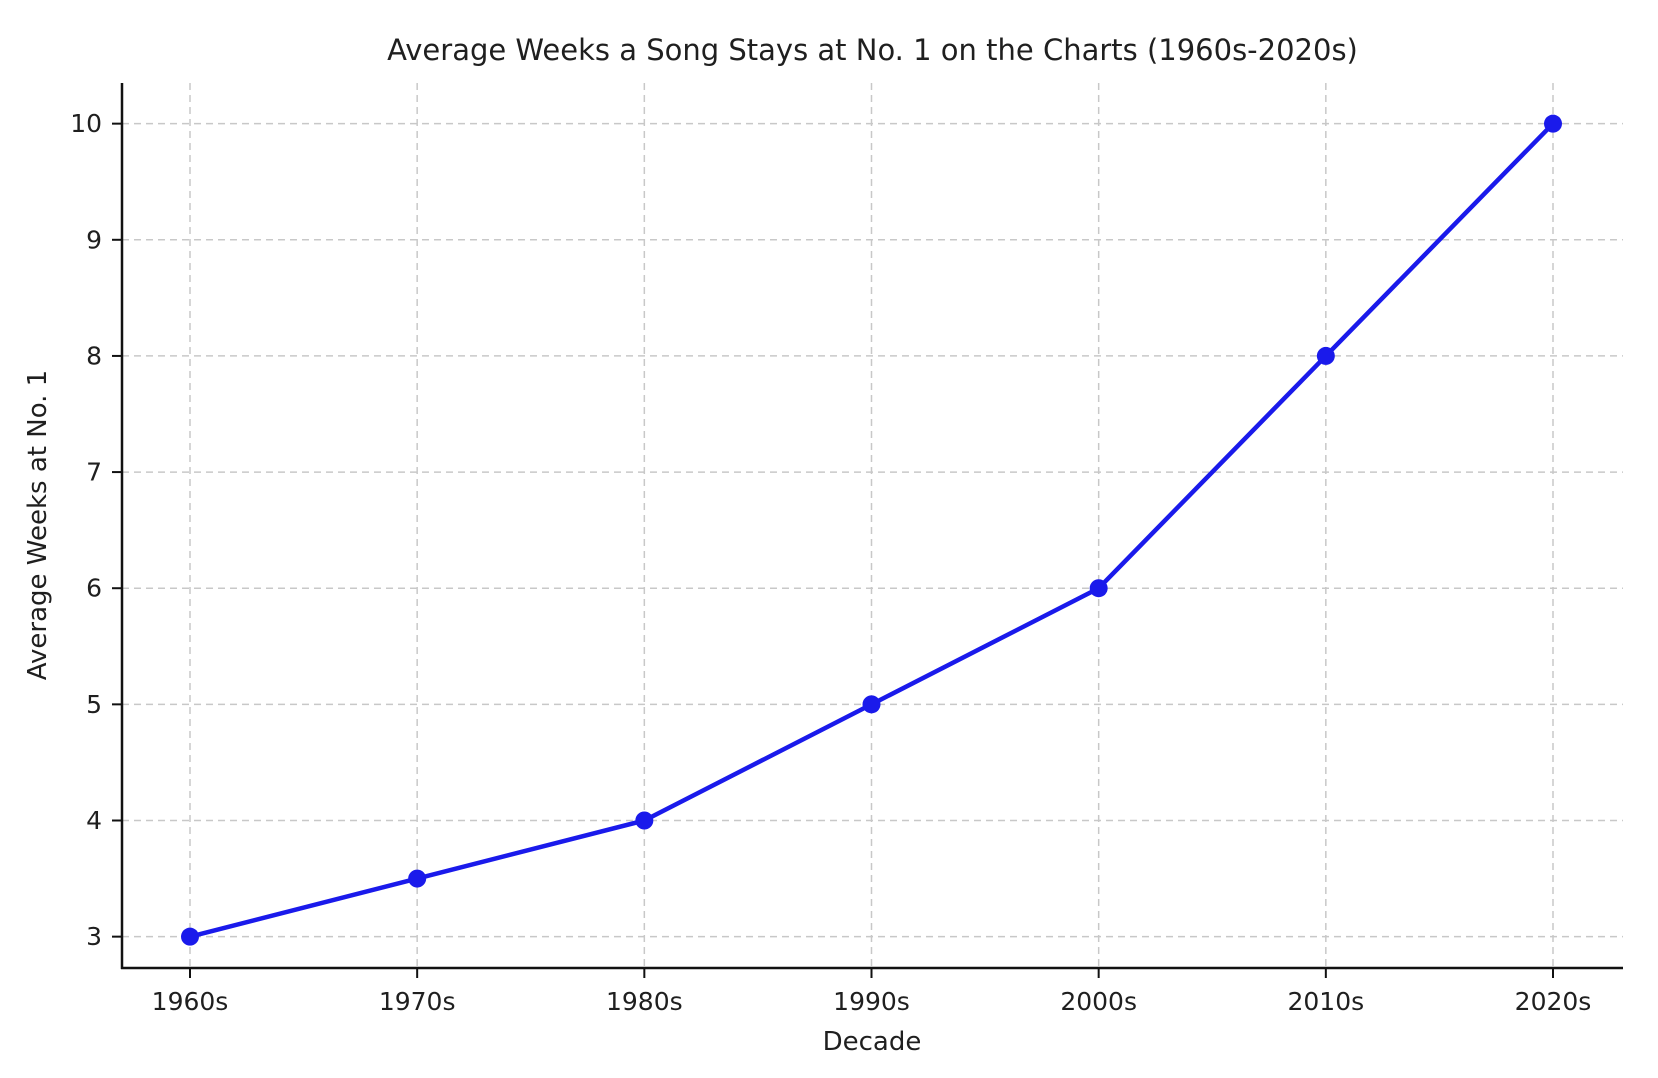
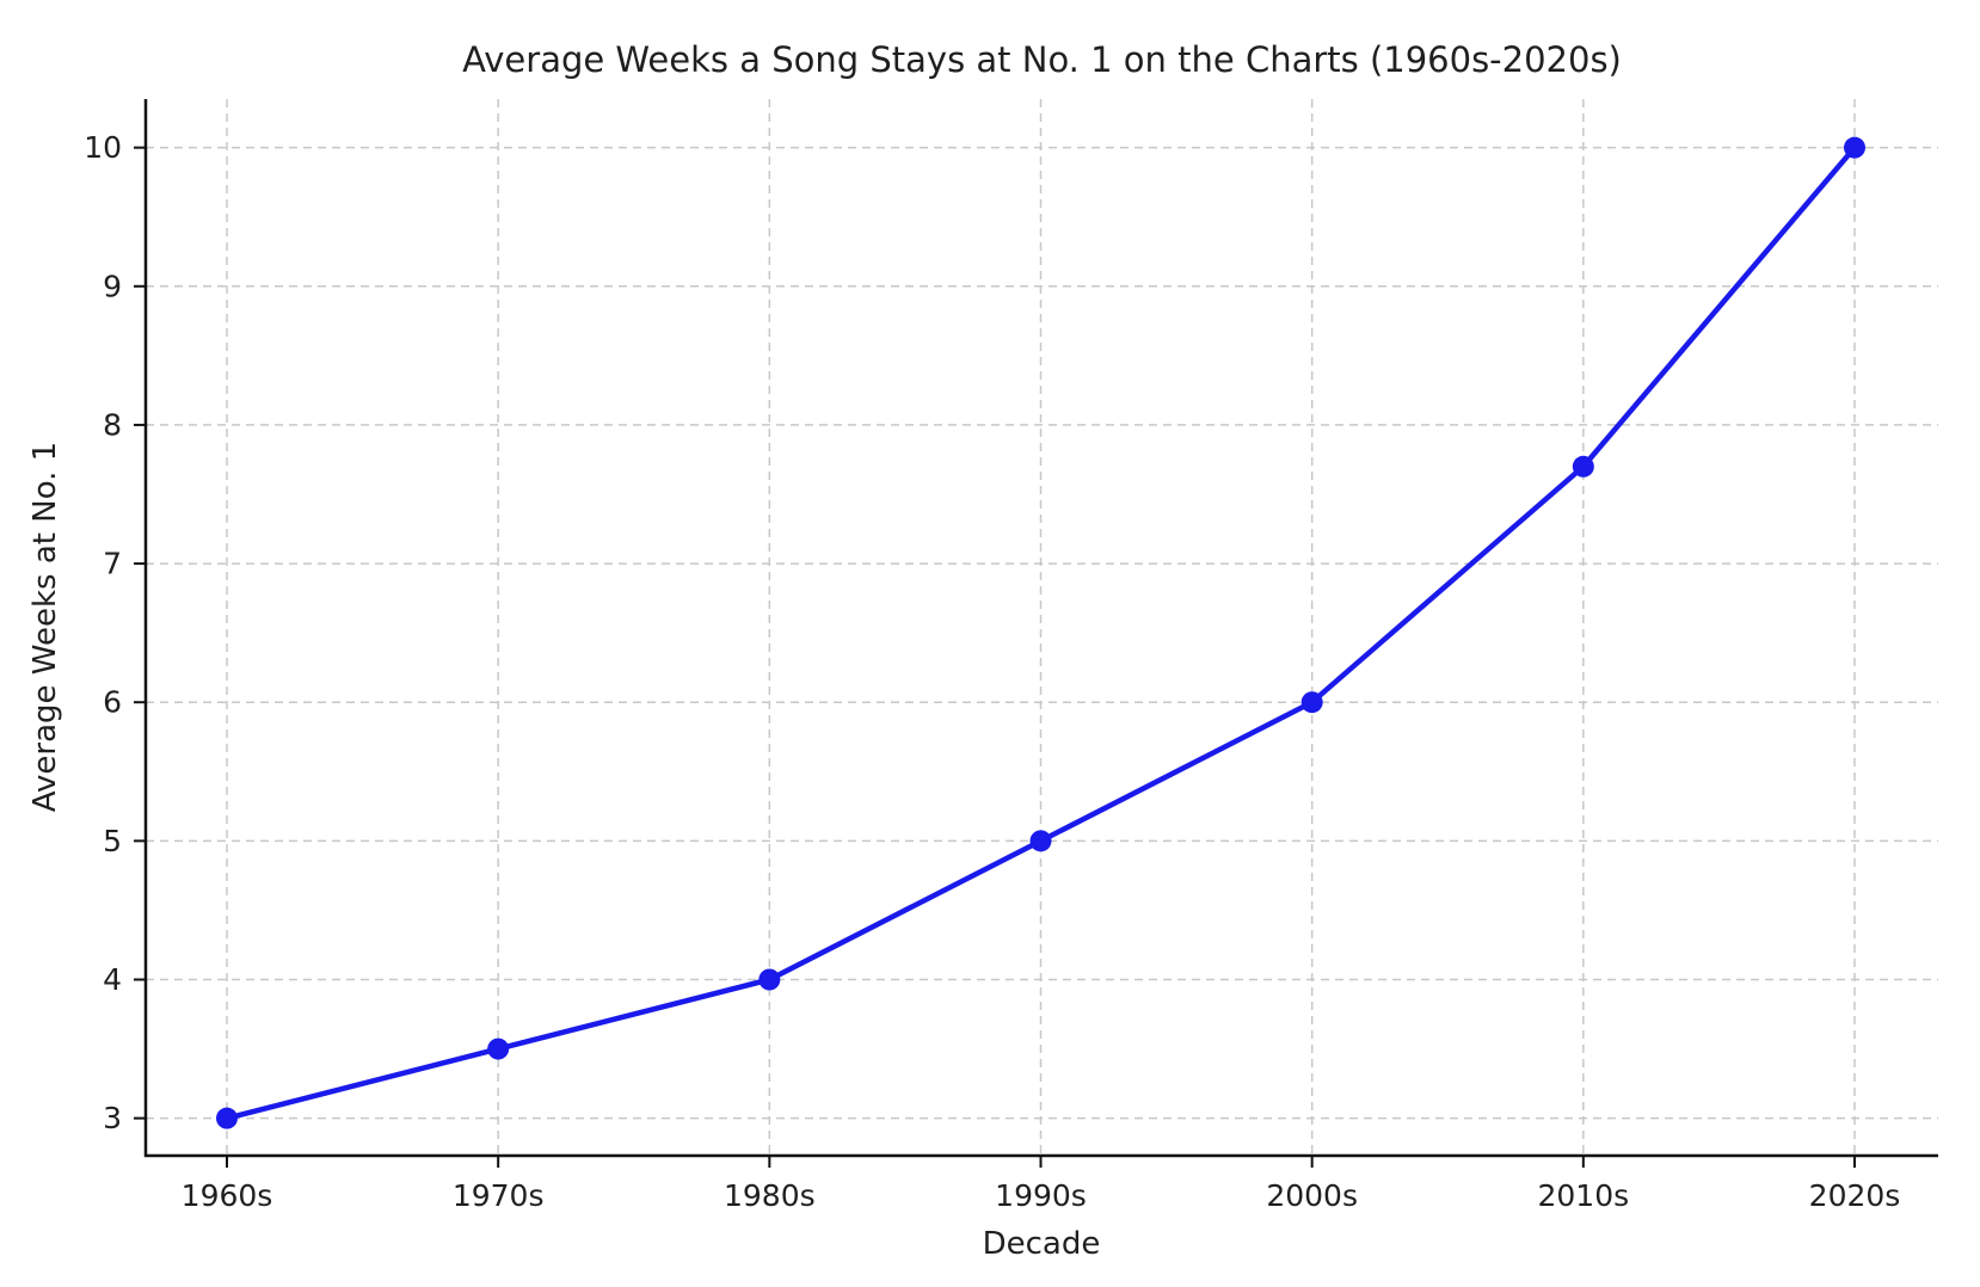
2010s: 8.0 -> 7.7
